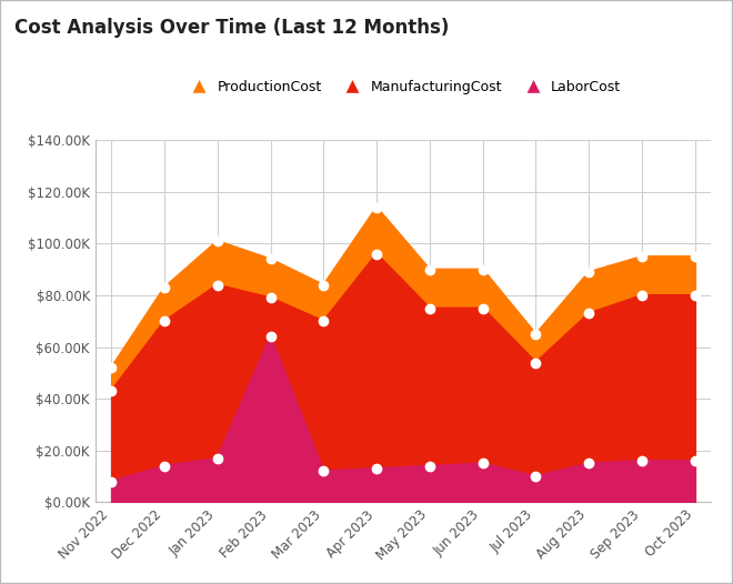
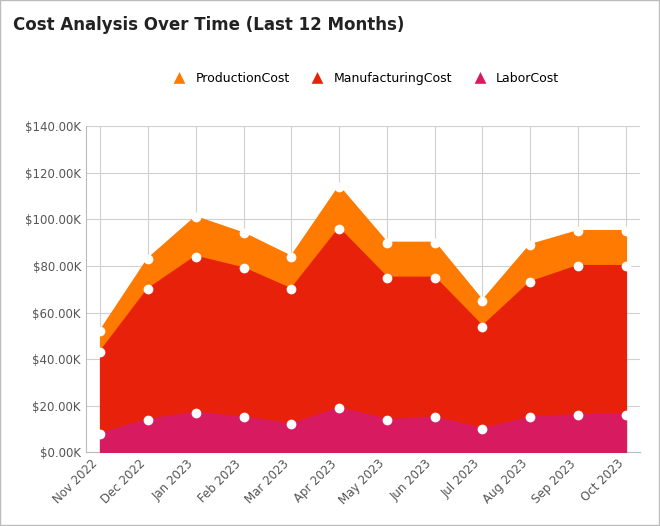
LaborCost/Feb 2023: $64K -> $15K
LaborCost/Apr 2023: $13K -> $19K
